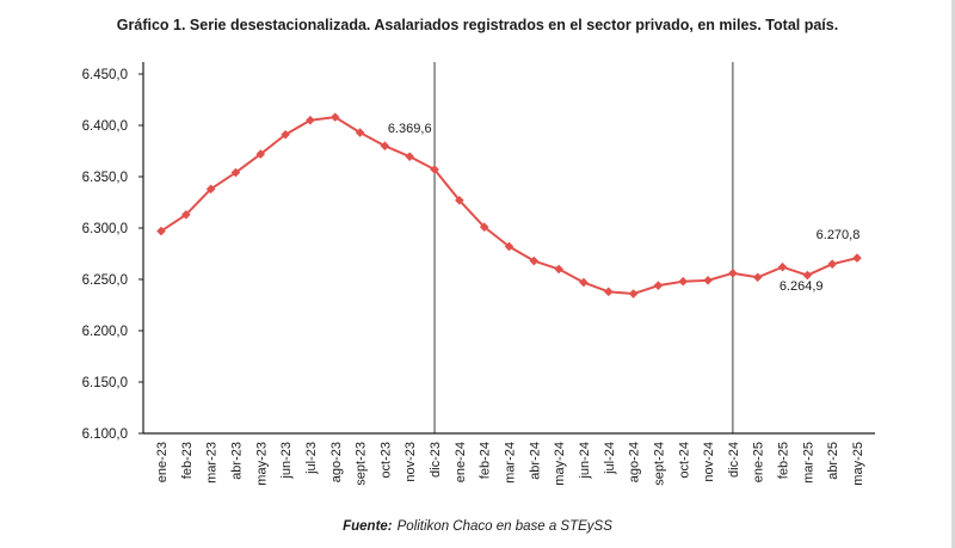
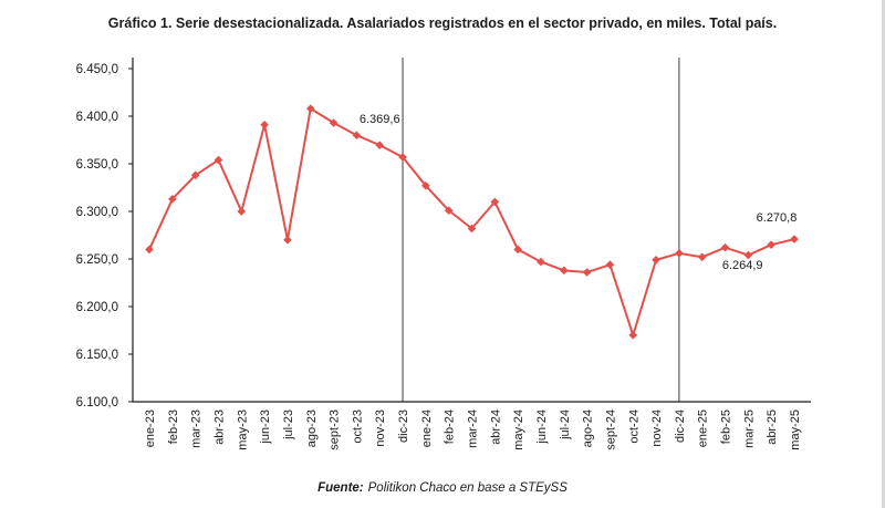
ene-23: 6300 -> 6260
may-23: 6370 -> 6300
jul-23: 6400 -> 6270
abr-24: 6270 -> 6310
oct-24: 6250 -> 6170
